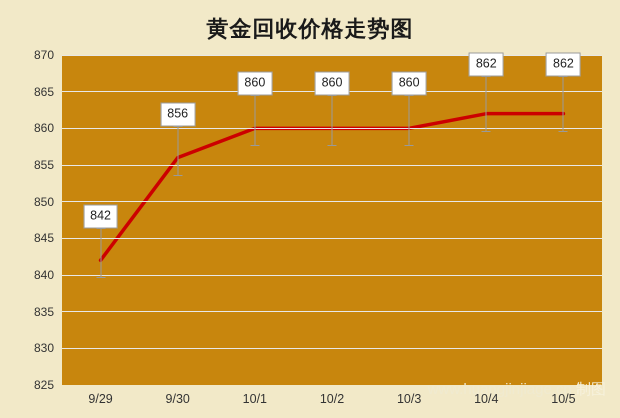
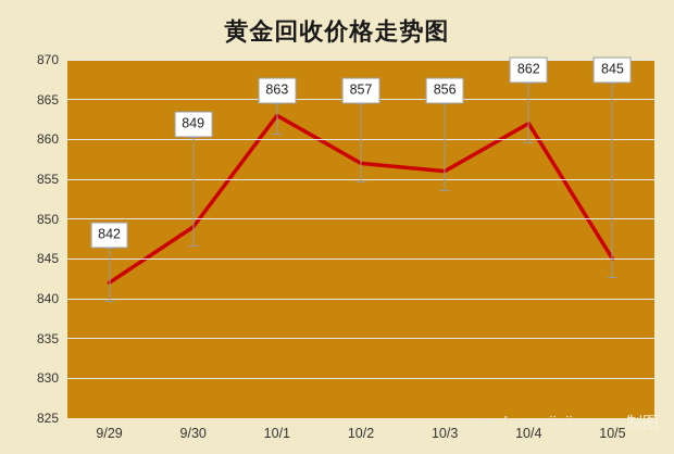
9/30: 856 -> 849
10/1: 860 -> 863
10/2: 860 -> 857
10/3: 860 -> 856
10/5: 862 -> 845
